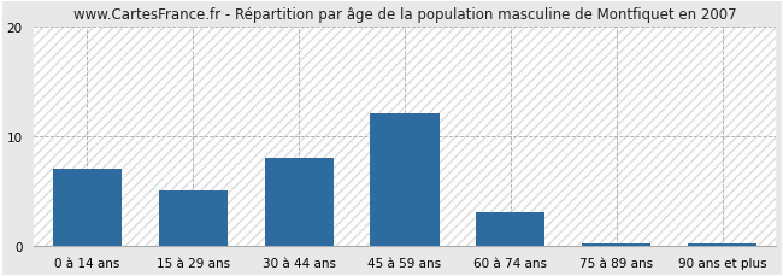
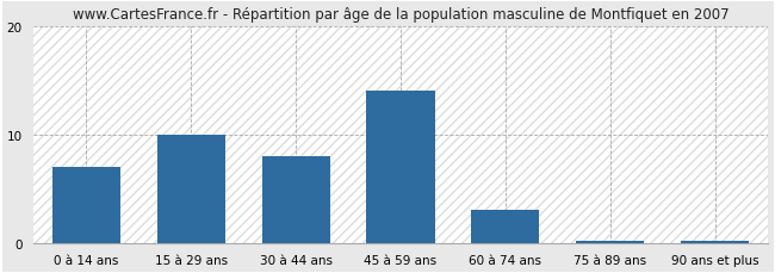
15 à 29 ans: 5.0 -> 10.0
45 à 59 ans: 12.0 -> 14.0
